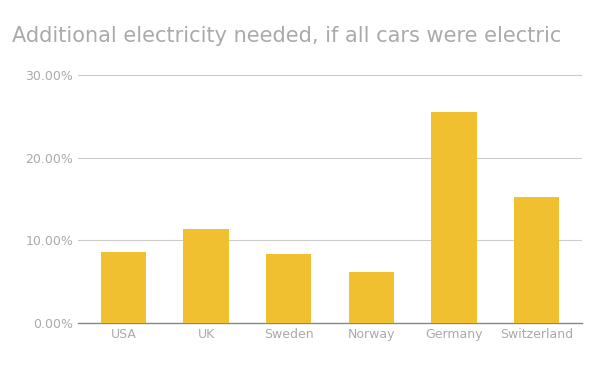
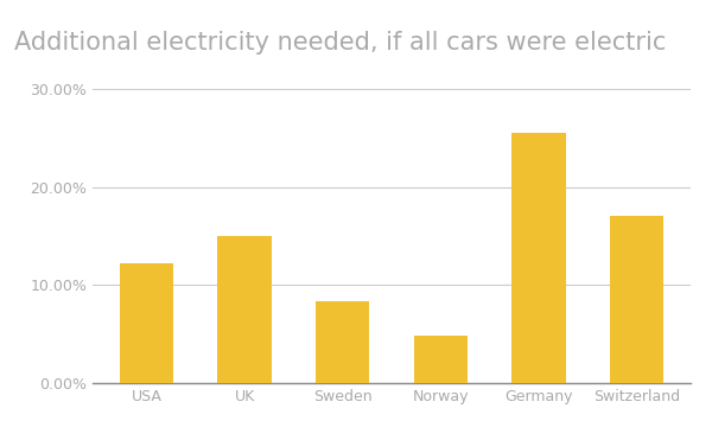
USA: 8.6% -> 12.2%
UK: 11.4% -> 15.0%
Norway: 6.2% -> 4.8%
Switzerland: 15.2% -> 17.0%
